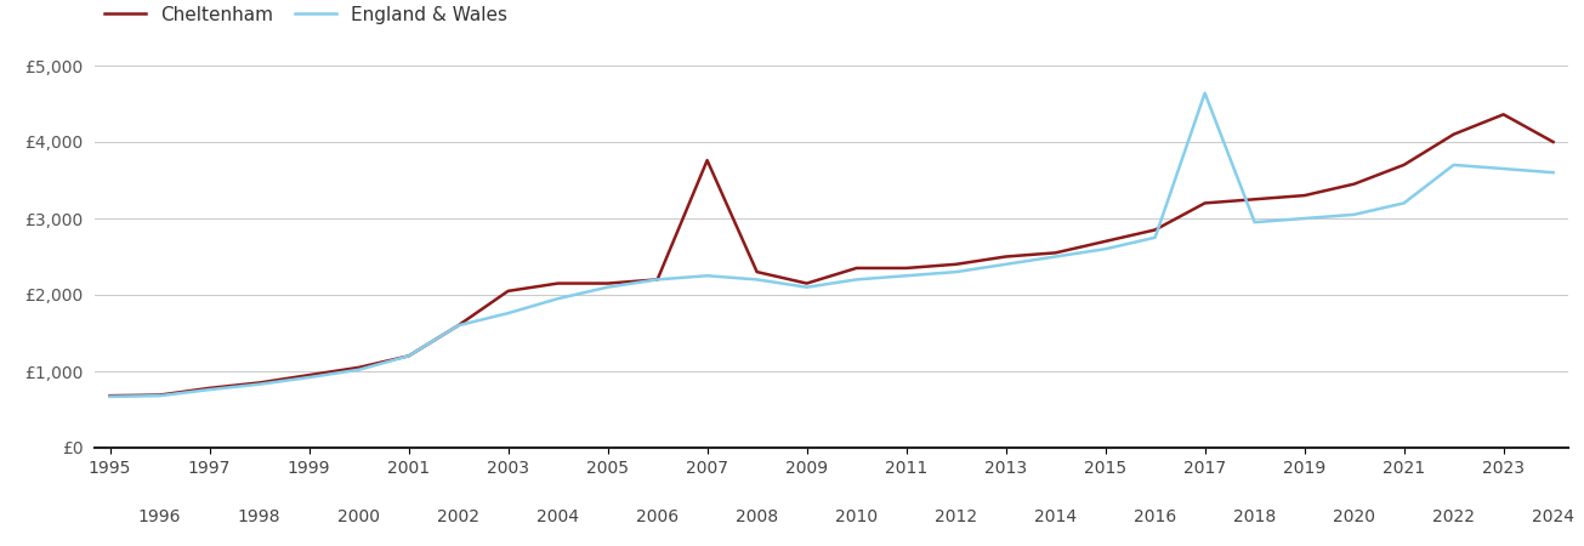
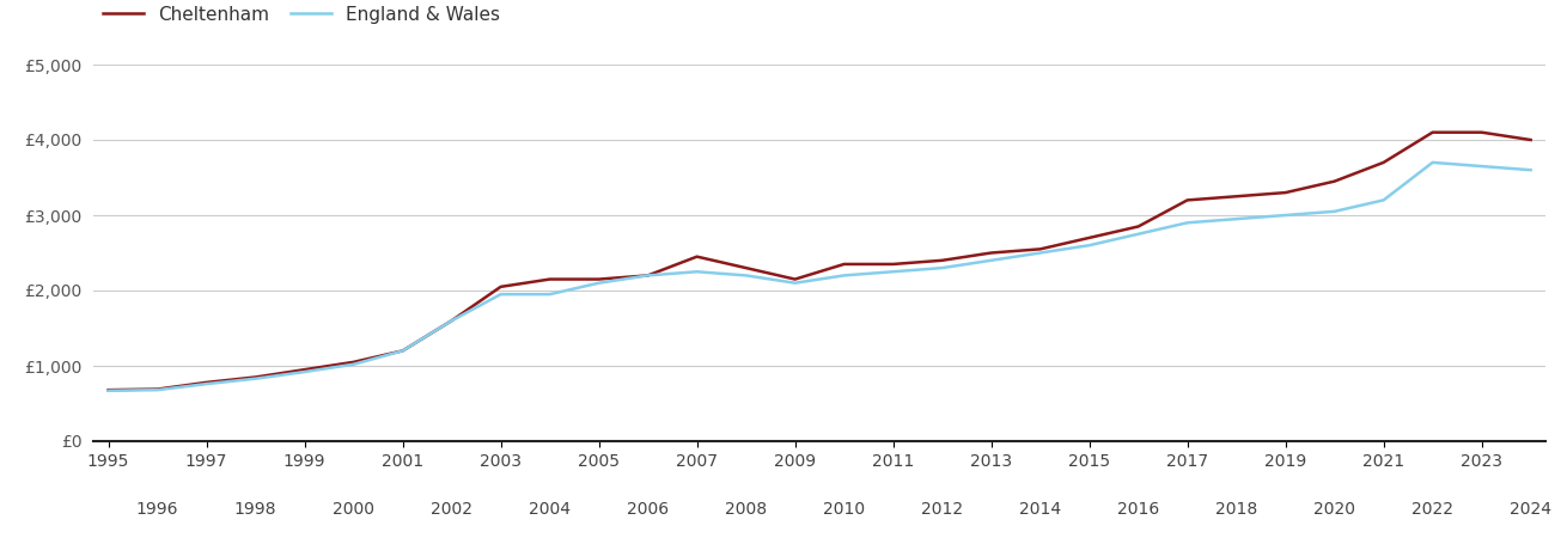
England & Wales/2003: £1,760 -> £1,950
Cheltenham/2007: £3,760 -> £2,450
England & Wales/2017: £4,640 -> £2,900
Cheltenham/2023: £4,360 -> £4,100
